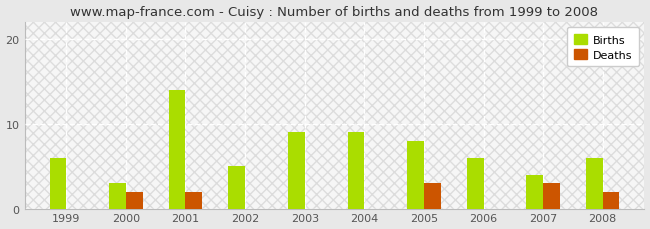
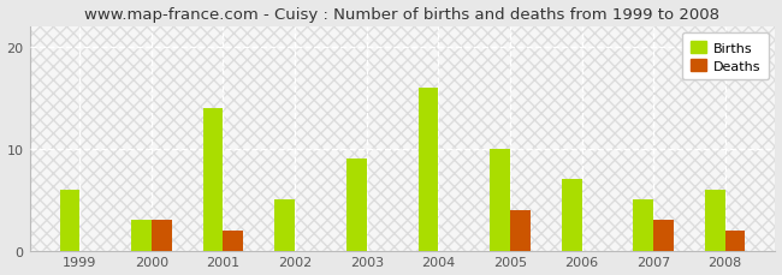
Deaths/2000: 2 -> 3
Births/2004: 9 -> 16
Births/2005: 8 -> 10
Deaths/2005: 3 -> 4
Births/2006: 6 -> 7
Births/2007: 4 -> 5
